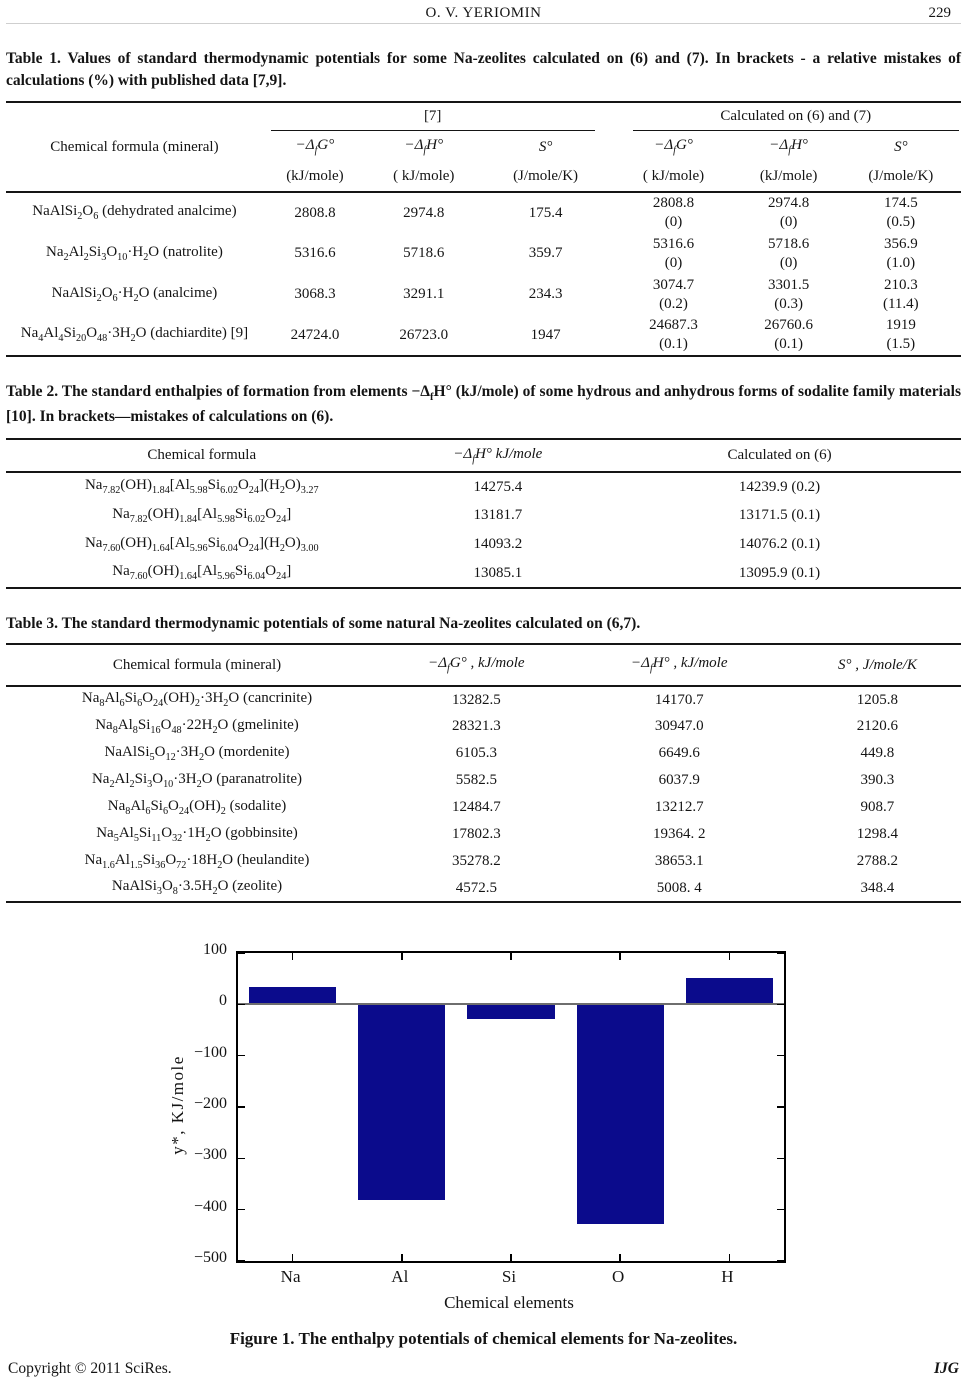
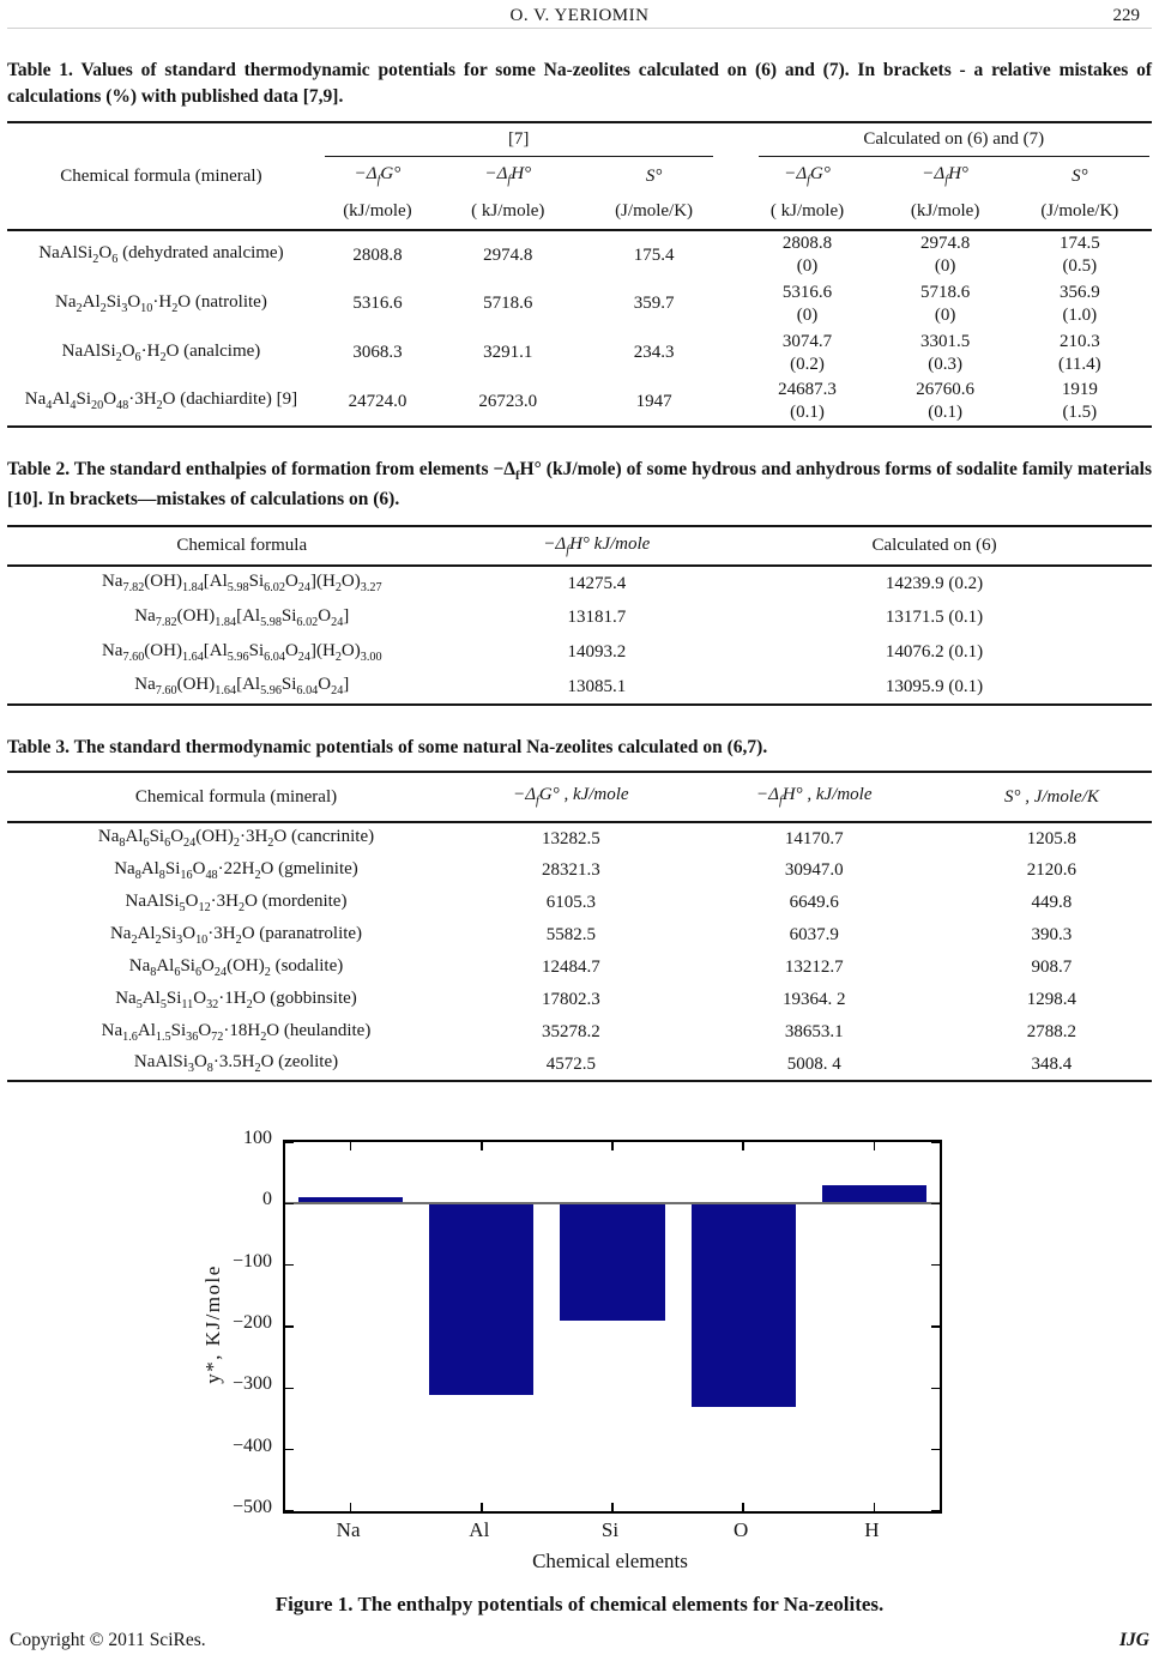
Na: 30 -> 10
Al: -380 -> -310
Si: -30 -> -190
O: -430 -> -330
H: 50 -> 30
